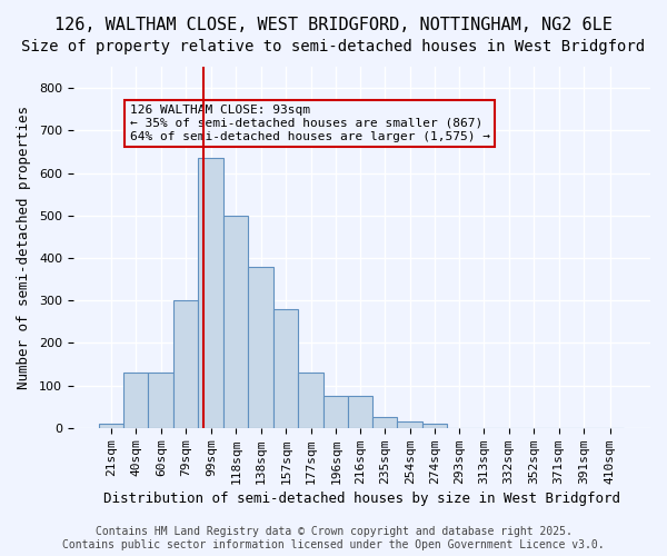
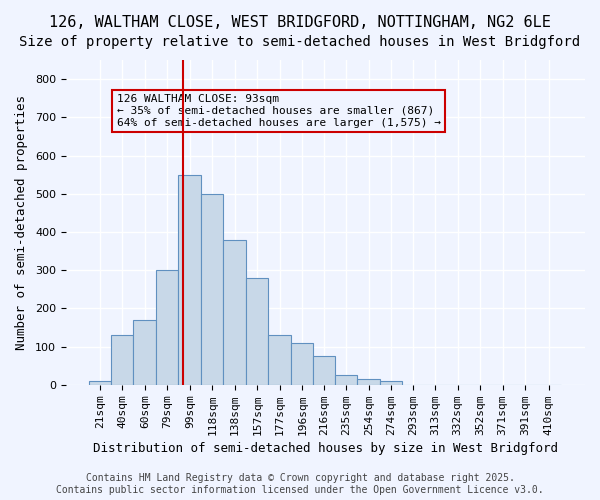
60sqm: 130 -> 170
99sqm: 635 -> 550
196sqm: 75 -> 110
